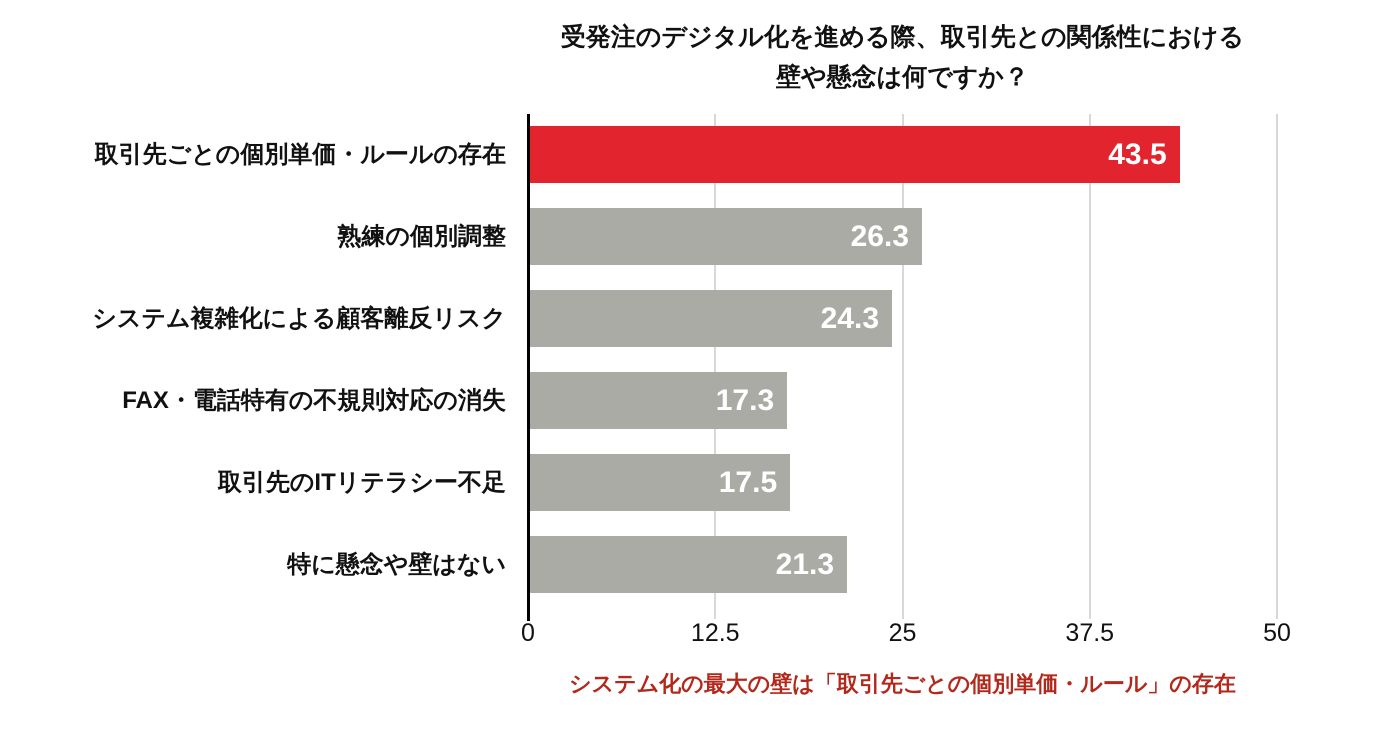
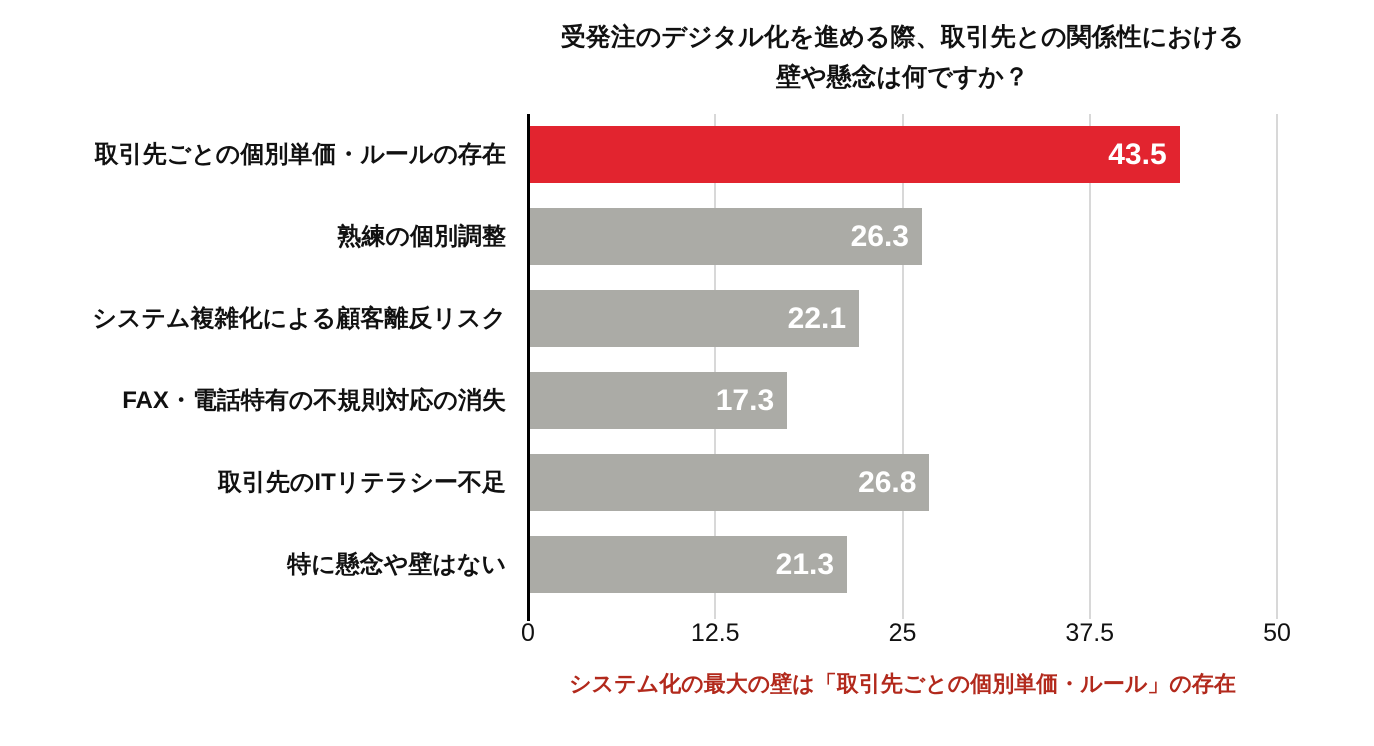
システム複雑化による顧客離反リスク: 24.3 -> 22.1
取引先のITリテラシー不足: 17.5 -> 26.8
